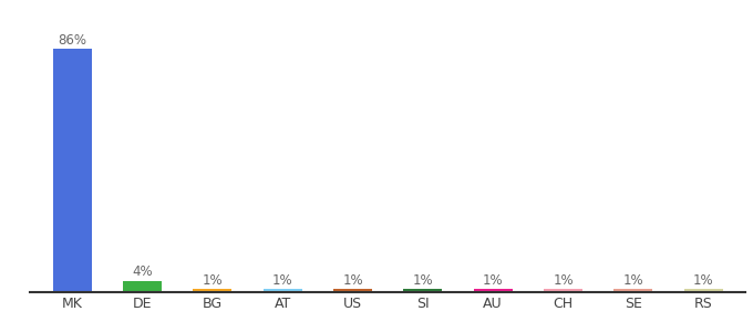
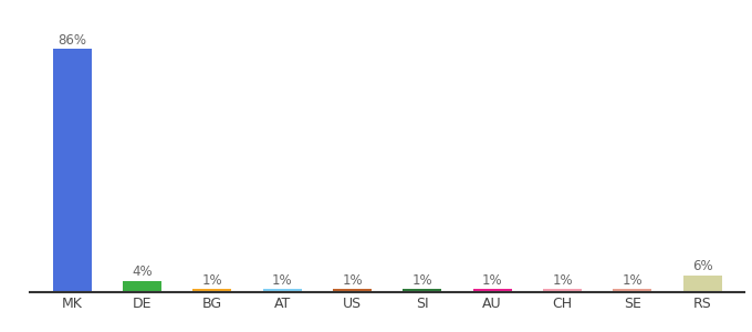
RS: 1% -> 6%
